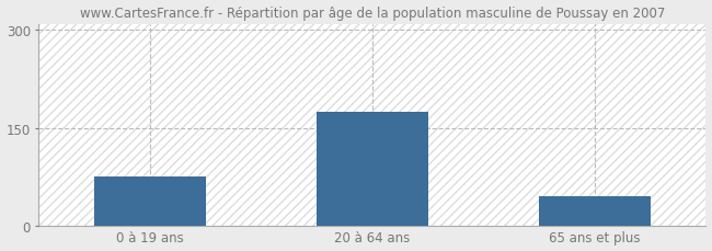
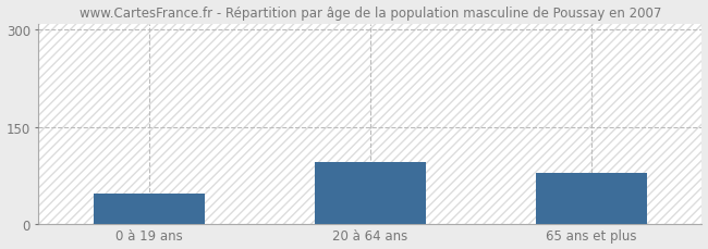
0 à 19 ans: 75 -> 46
20 à 64 ans: 175 -> 96
65 ans et plus: 45 -> 78
